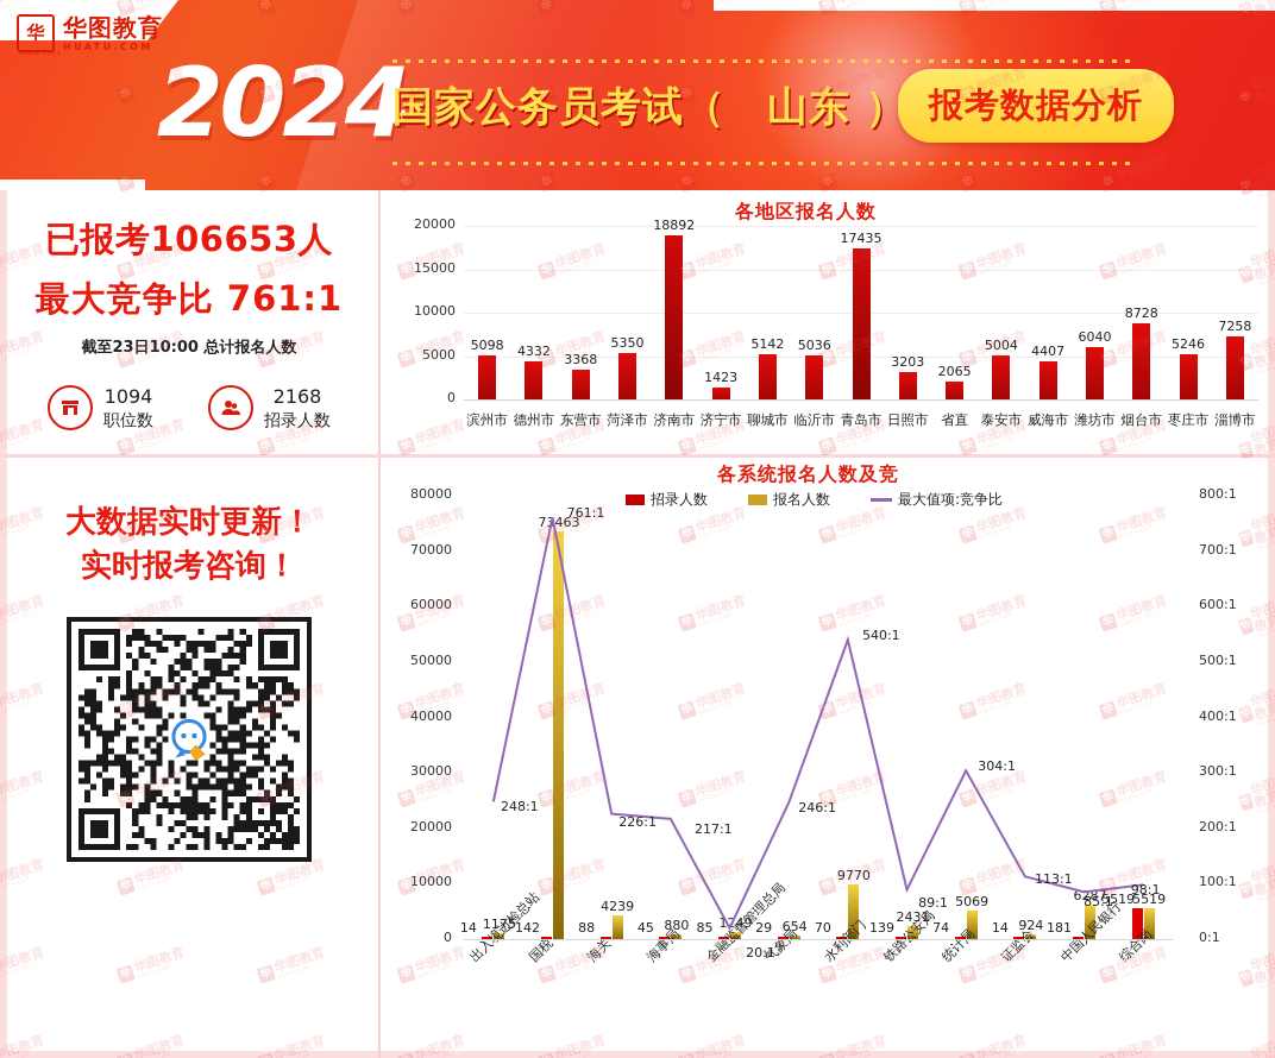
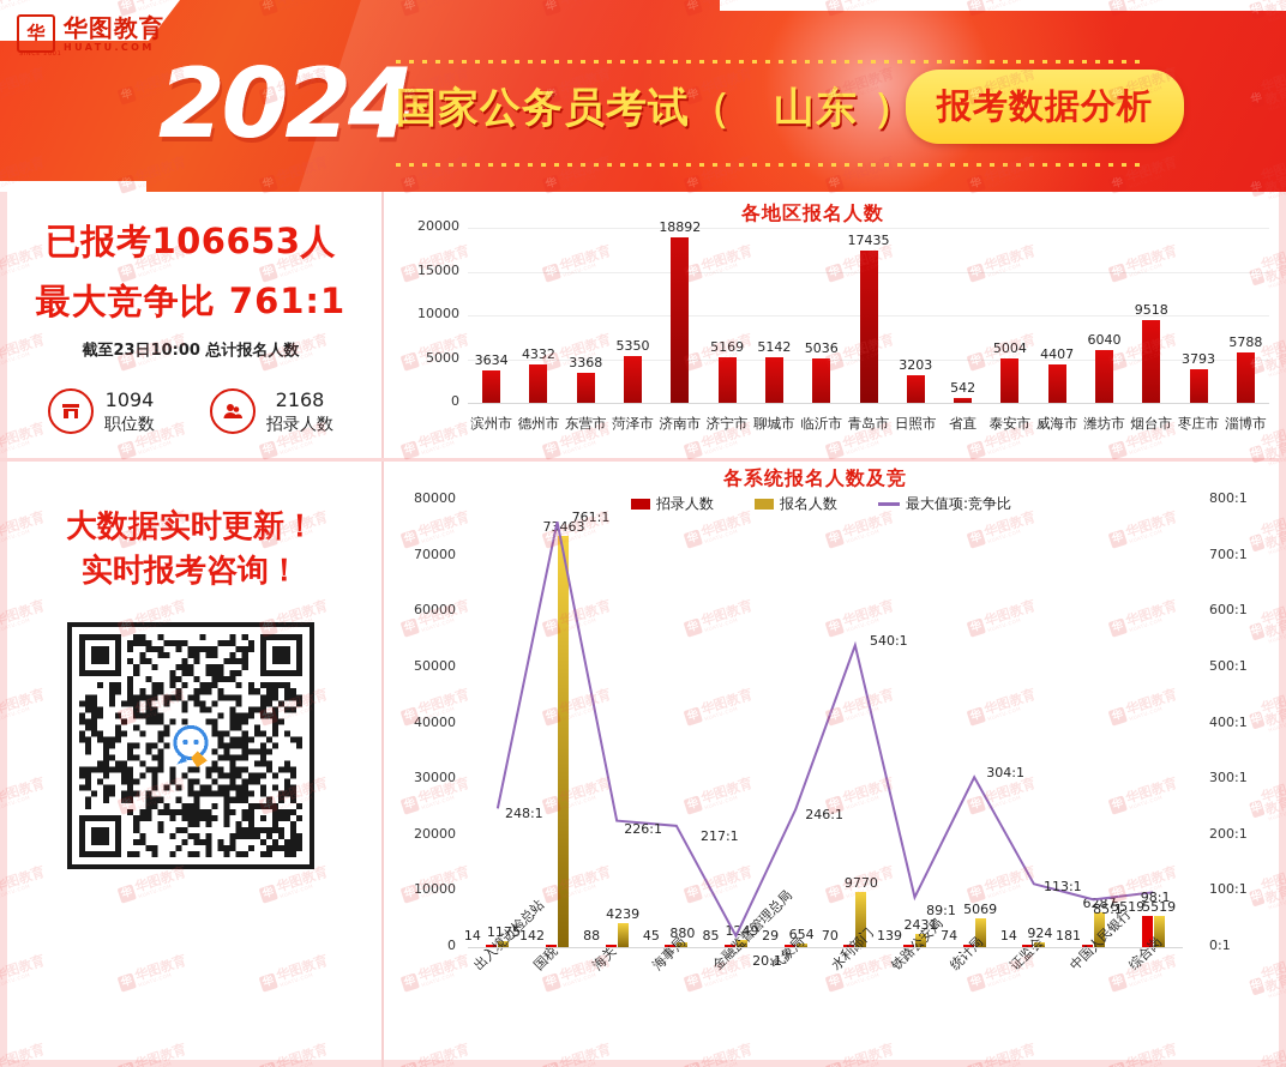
各地区报名人数/滨州市: 5098 -> 3634
各地区报名人数/济宁市: 1423 -> 5169
各地区报名人数/省直: 2065 -> 542
各地区报名人数/烟台市: 8728 -> 9518
各地区报名人数/枣庄市: 5246 -> 3793
各地区报名人数/淄博市: 7258 -> 5788
